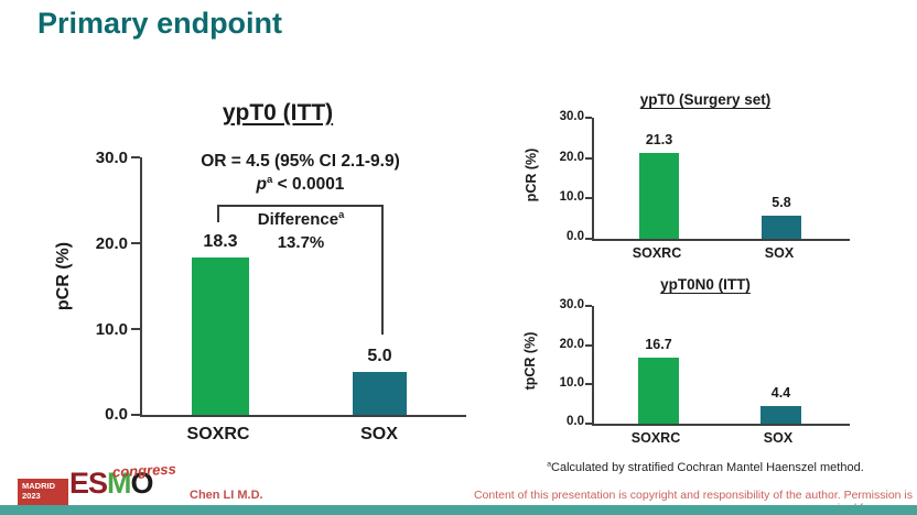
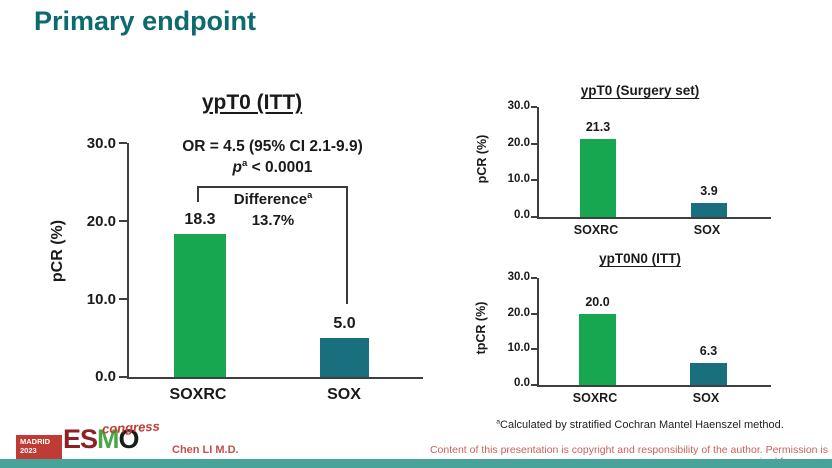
ypT0 (Surgery set)/SOX: 5.8 -> 3.9
ypT0N0 (ITT)/SOXRC: 16.7 -> 20.0
ypT0N0 (ITT)/SOX: 4.4 -> 6.3
